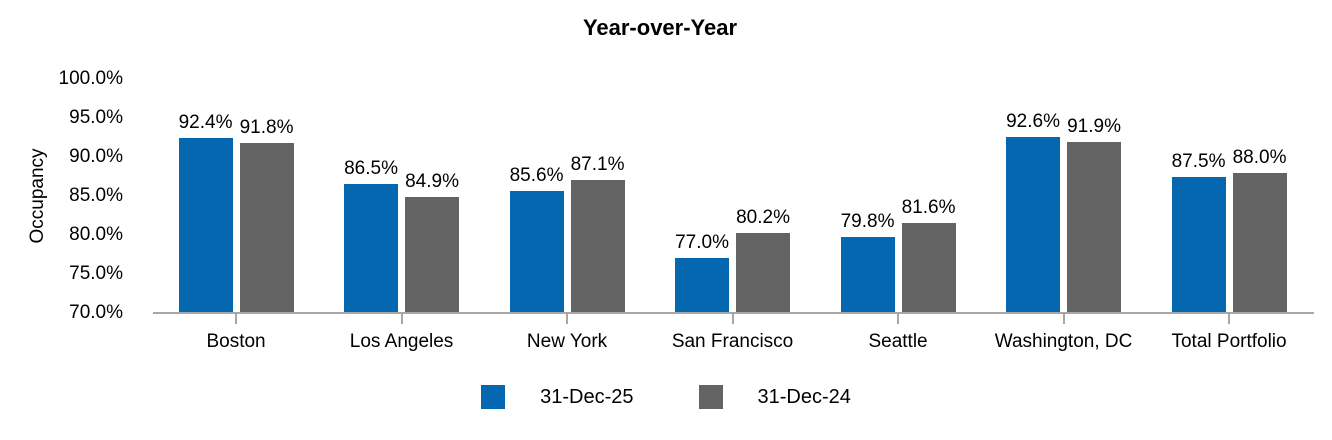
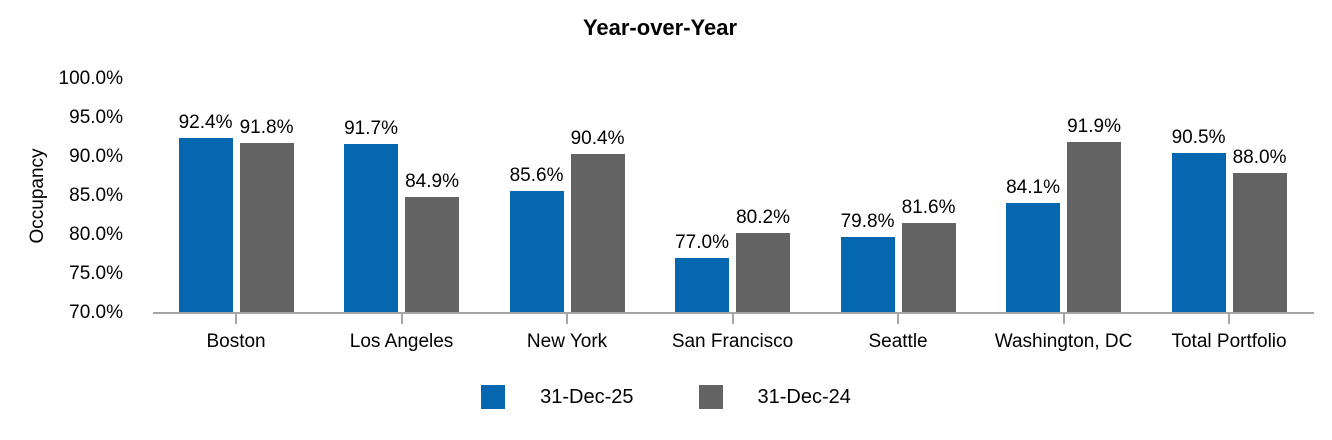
31-Dec-25/Los Angeles: 86.5% -> 91.7%
31-Dec-24/New York: 87.1% -> 90.4%
31-Dec-25/Washington, DC: 92.6% -> 84.1%
31-Dec-25/Total Portfolio: 87.5% -> 90.5%
